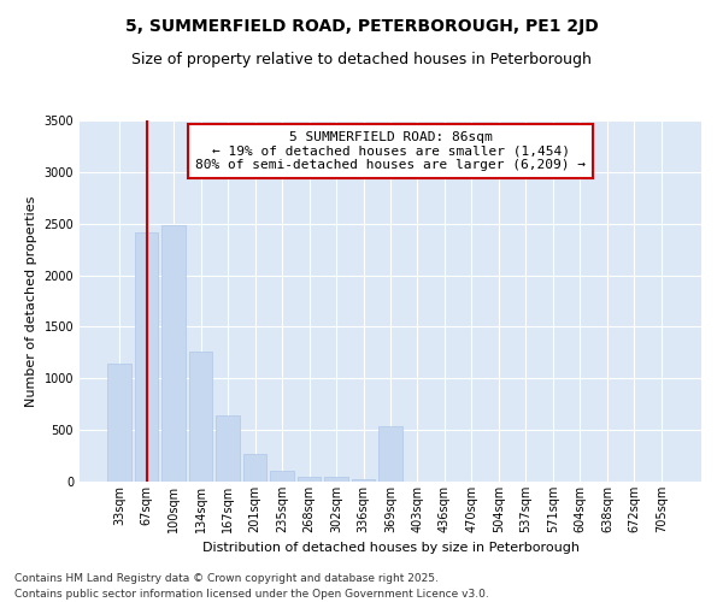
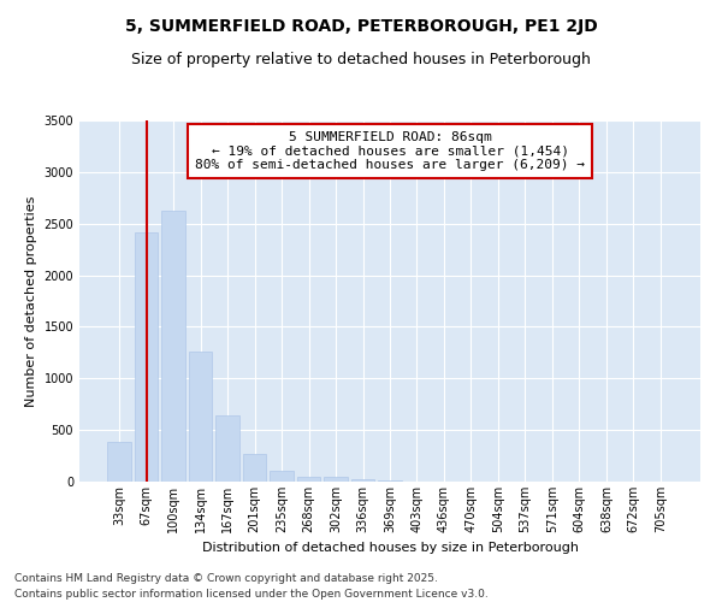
33sqm: 1140 -> 390
100sqm: 2480 -> 2620
369sqm: 540 -> 10
